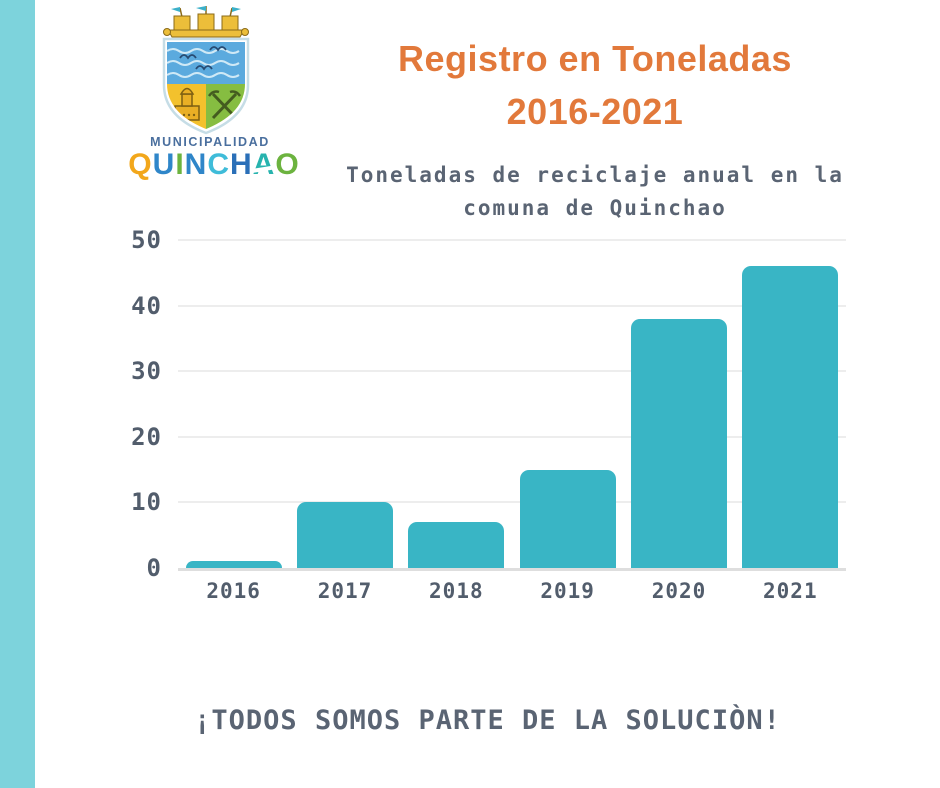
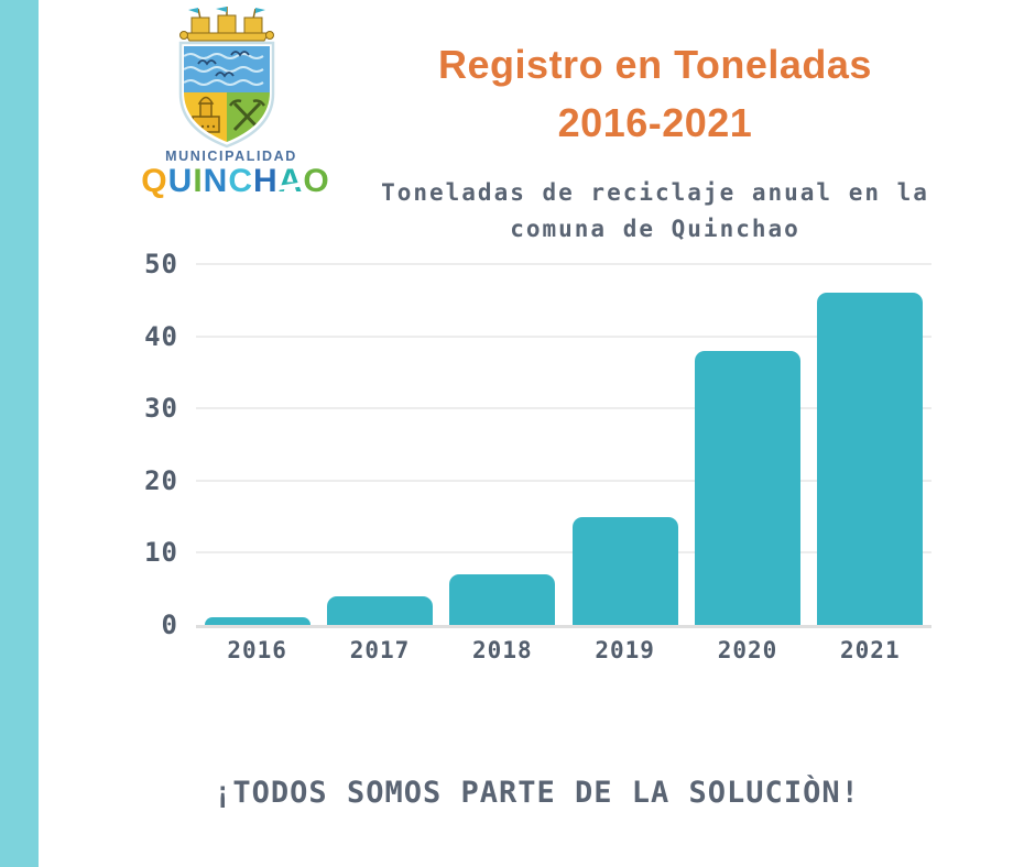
2017: 10 -> 4
